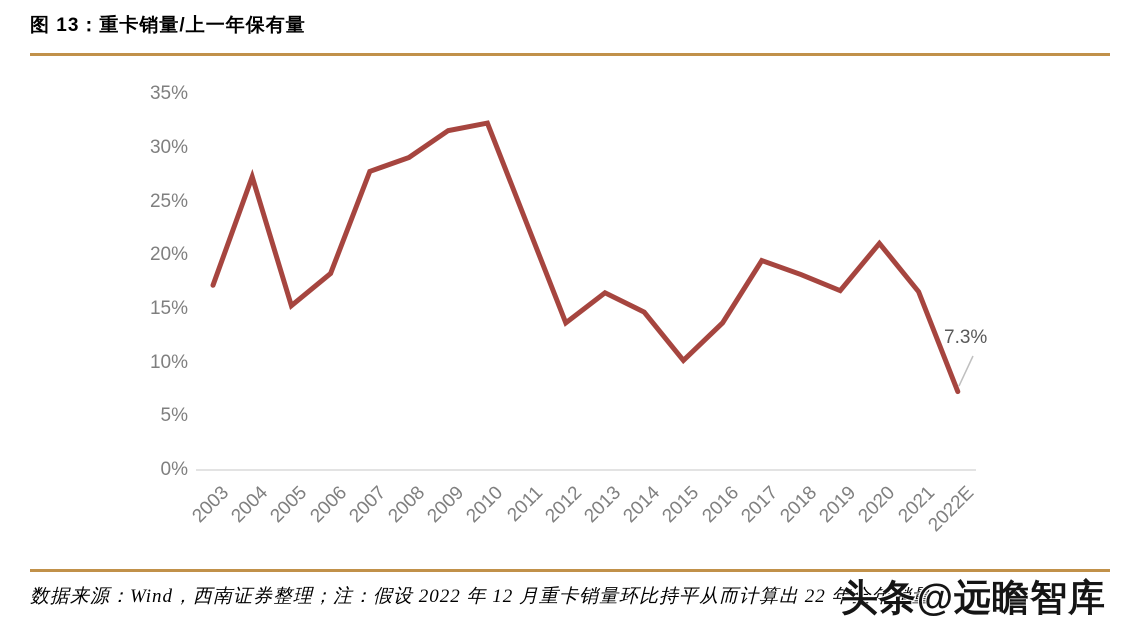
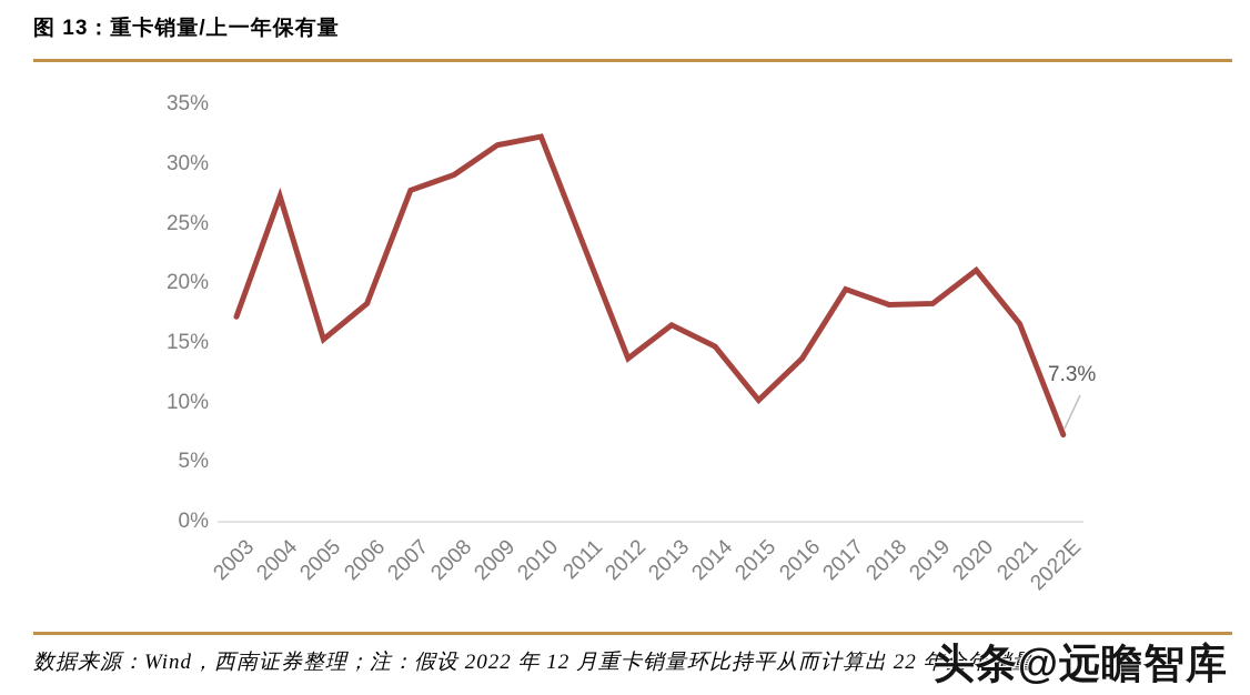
2019: 16.7% -> 18.3%
